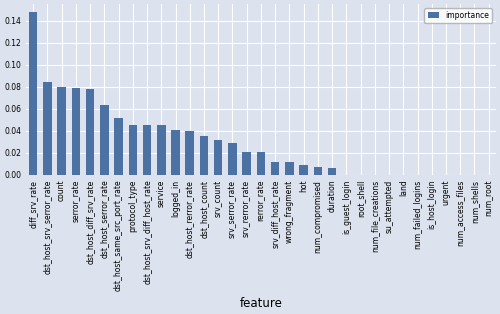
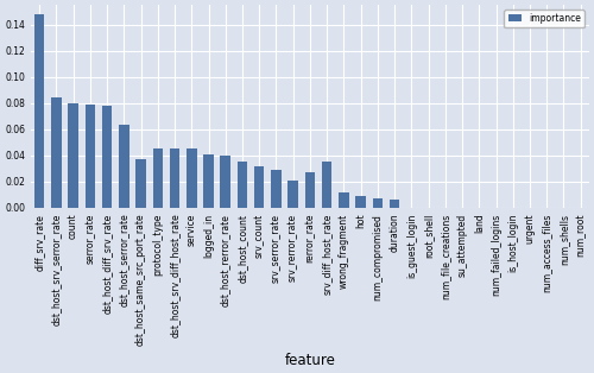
dst_host_same_src_port_rate: 0.052 -> 0.037
rerror_rate: 0.021 -> 0.027
srv_diff_host_rate: 0.012 -> 0.035
